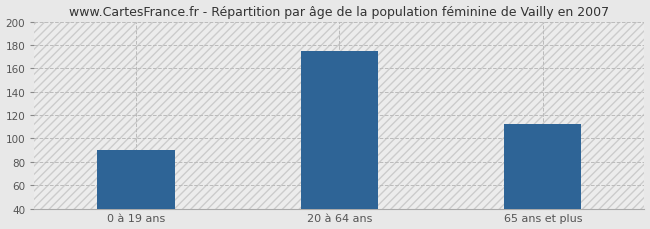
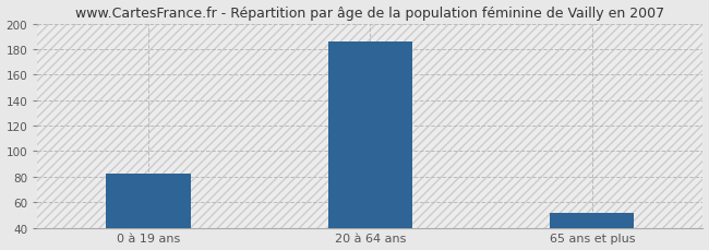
0 à 19 ans: 90 -> 82
20 à 64 ans: 175 -> 186
65 ans et plus: 112 -> 52
